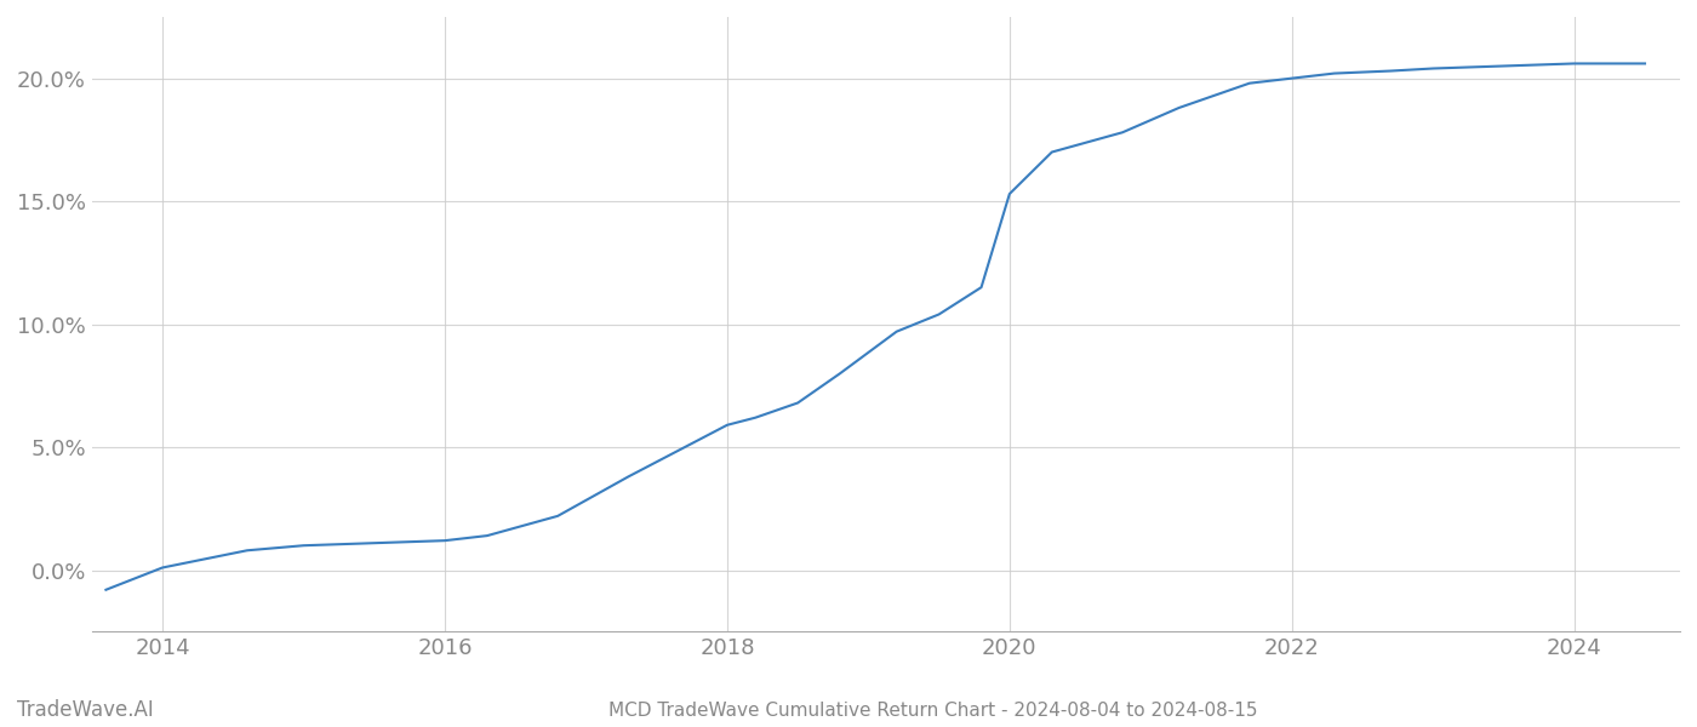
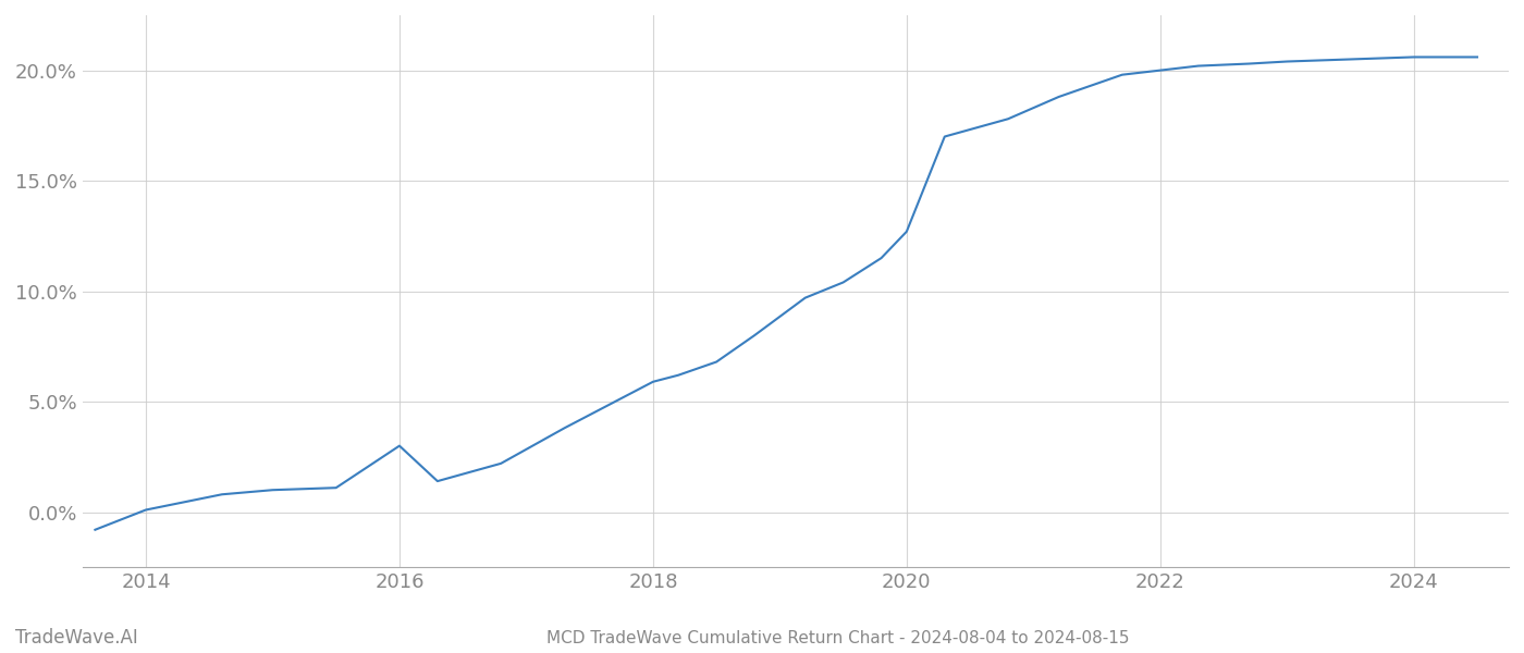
2016: 1.2% -> 3.0%
2020: 15.3% -> 12.7%
